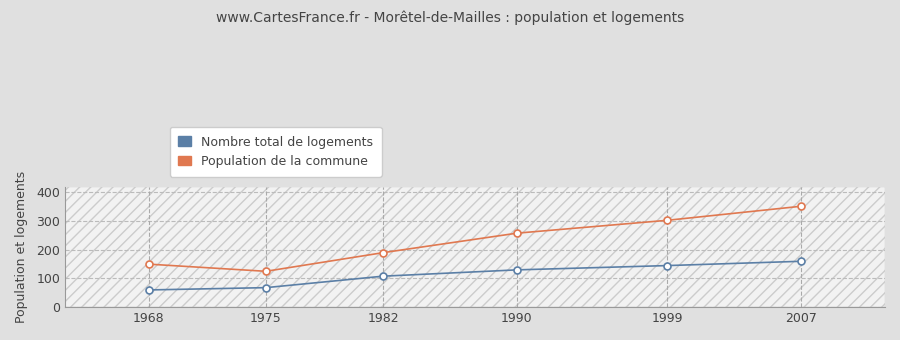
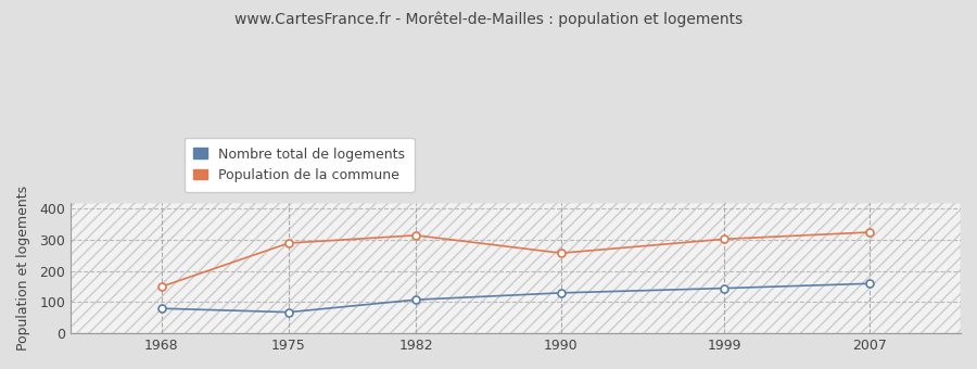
Nombre total de logements/1968: 60 -> 80
Population de la commune/1975: 125 -> 290
Population de la commune/1982: 190 -> 315
Population de la commune/2007: 352 -> 325
